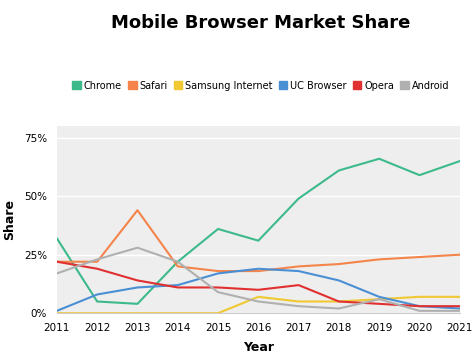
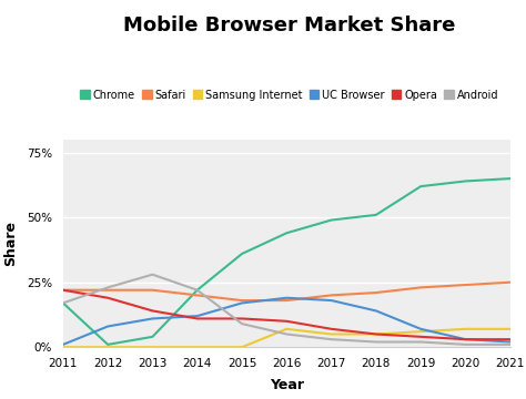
Chrome/2011: 32% -> 17%
Chrome/2012: 5% -> 1%
Safari/2013: 44% -> 22%
Chrome/2016: 31% -> 44%
Opera/2017: 12% -> 7%
Chrome/2018: 61% -> 51%
Chrome/2019: 66% -> 62%
Android/2019: 6% -> 2%
Chrome/2020: 59% -> 64%
